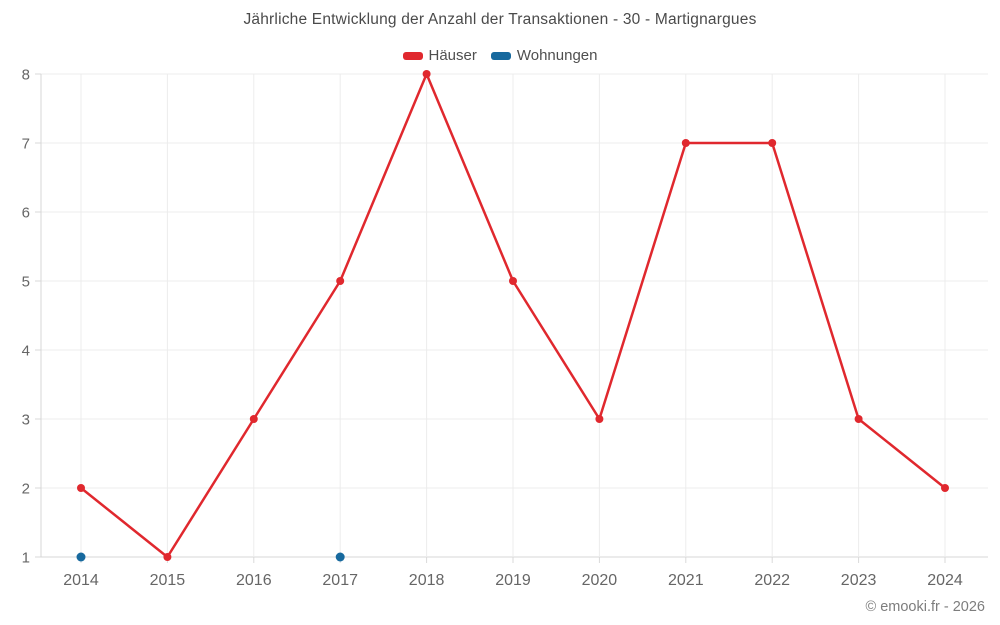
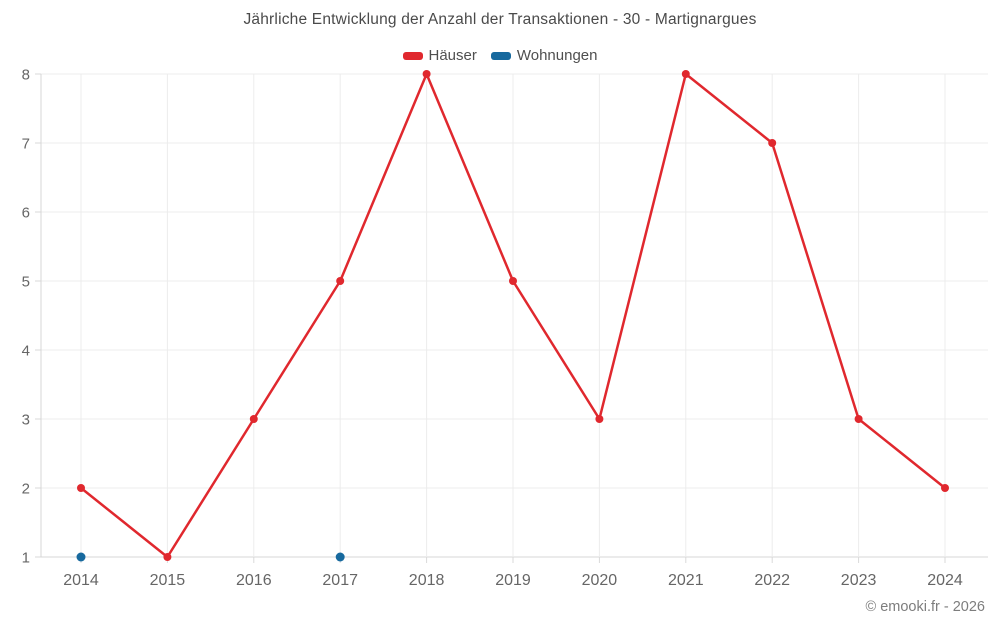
Häuser/2021: 7 -> 8
